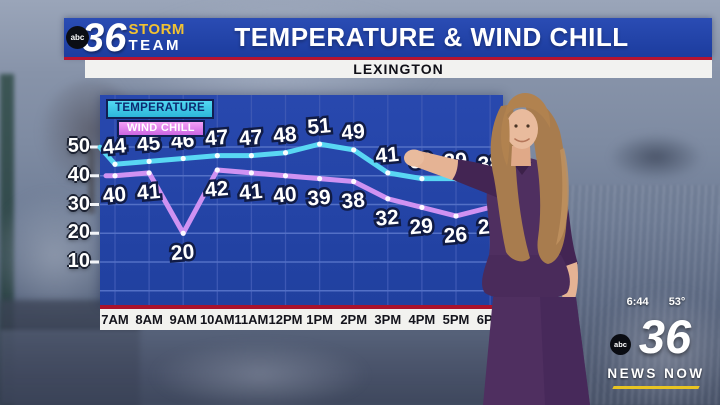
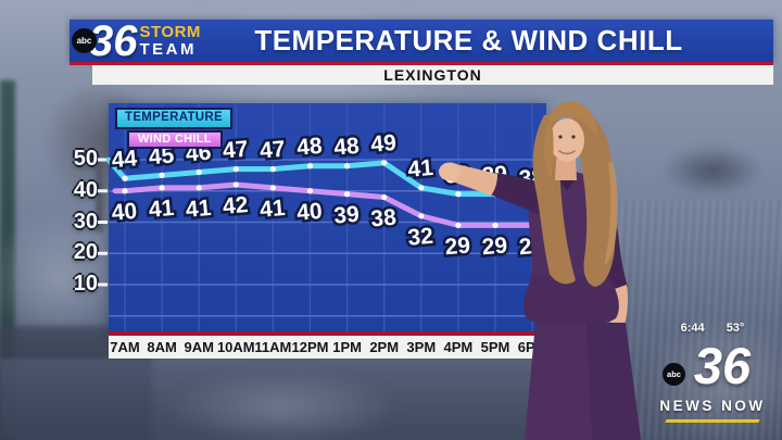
WIND CHILL/9AM: 20 -> 41
TEMPERATURE/1PM: 51 -> 48
WIND CHILL/5PM: 26 -> 29
